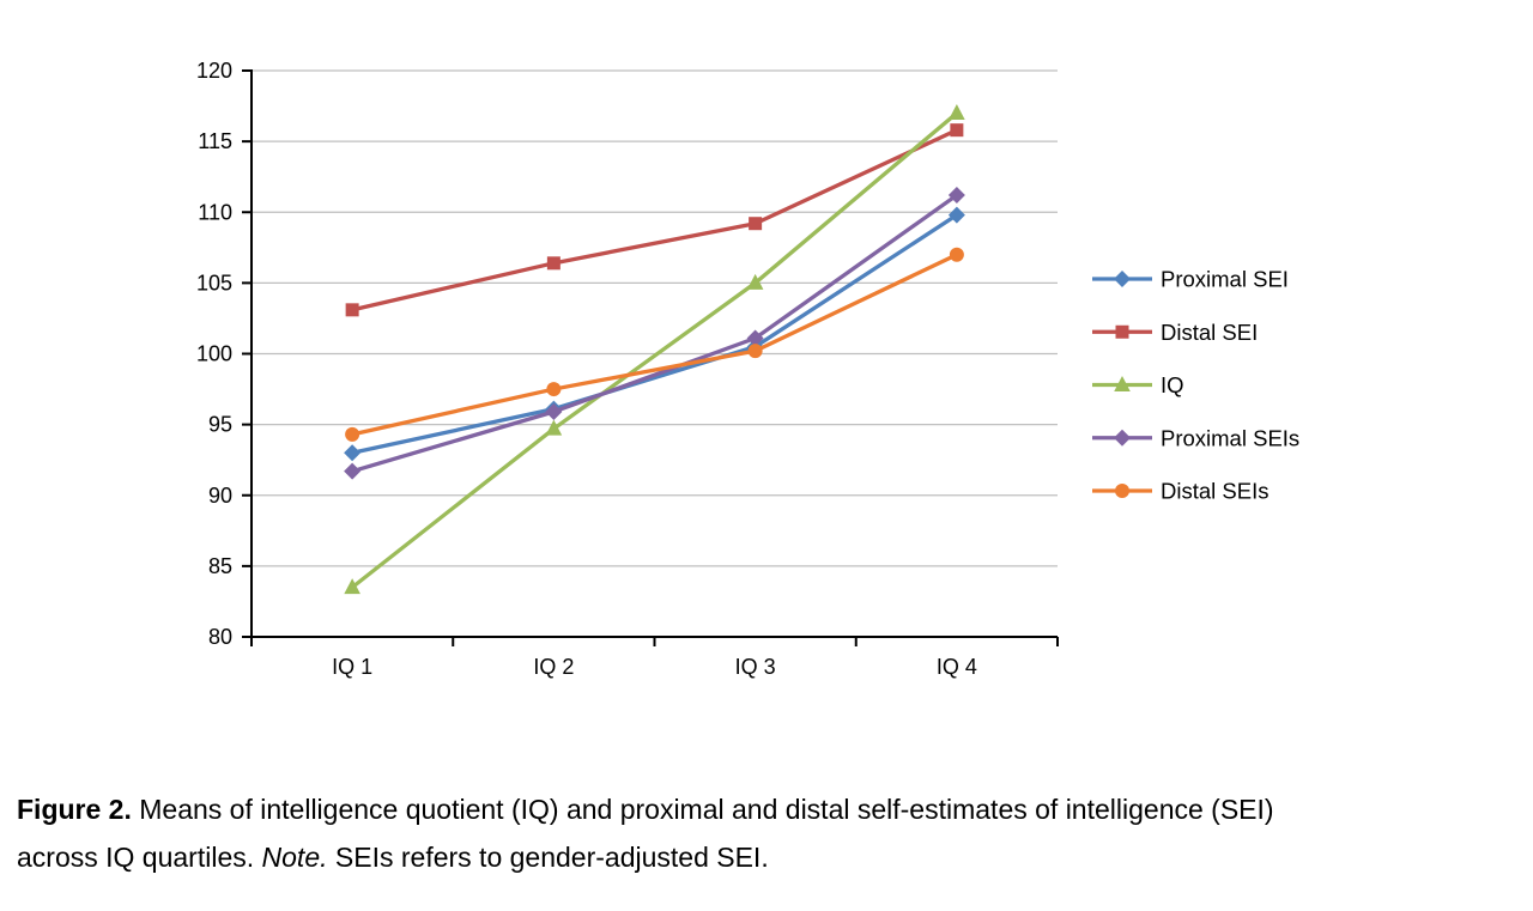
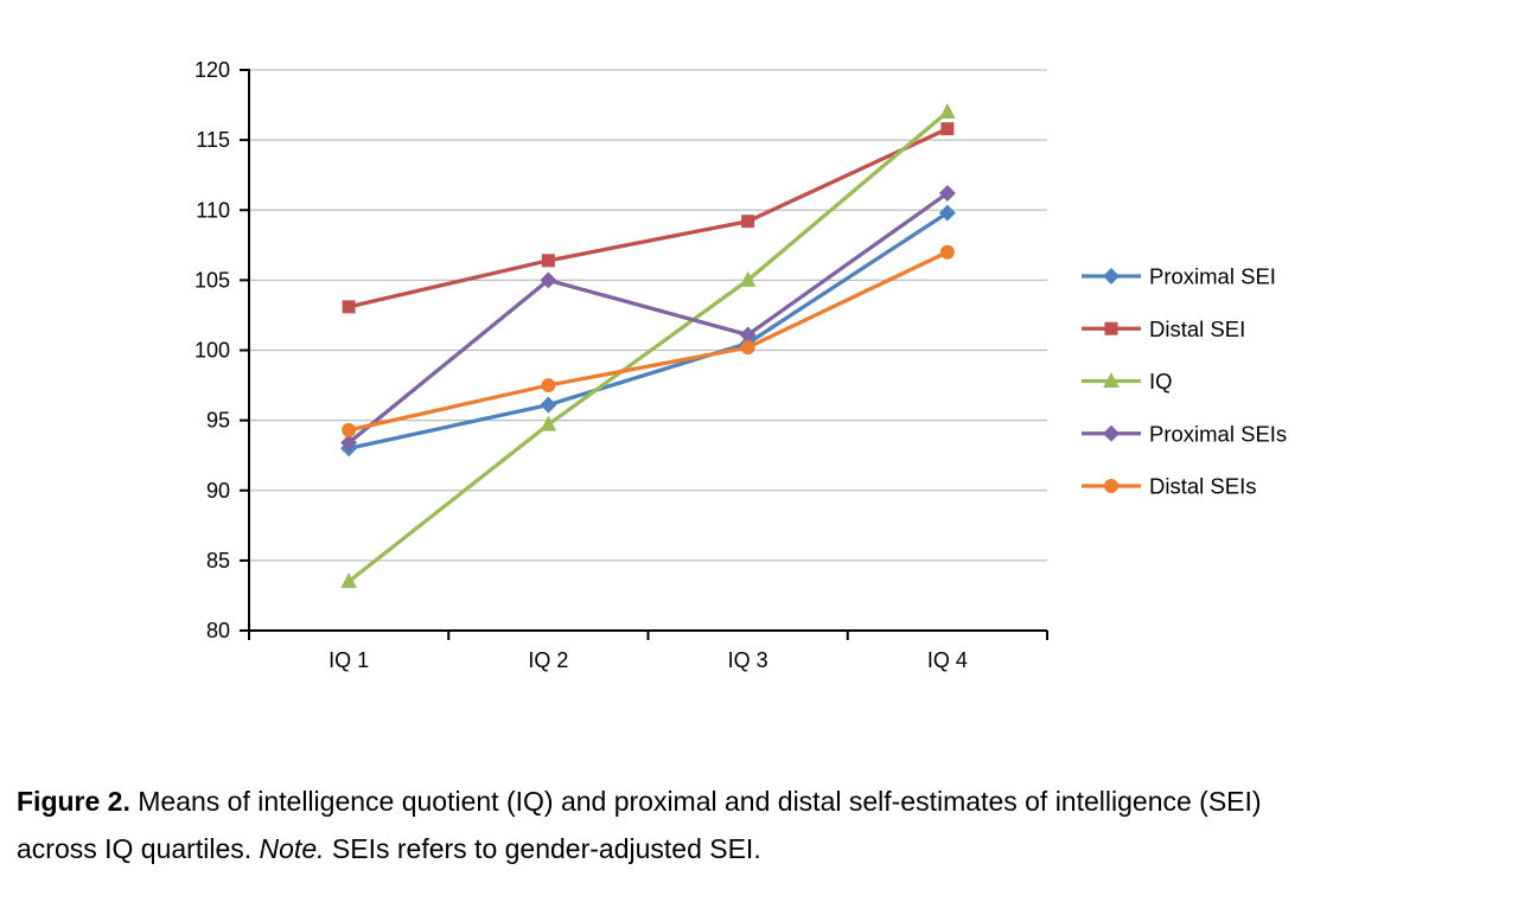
Proximal SEIs/IQ 1: 91.7 -> 93.4
Proximal SEIs/IQ 2: 95.9 -> 105.0
